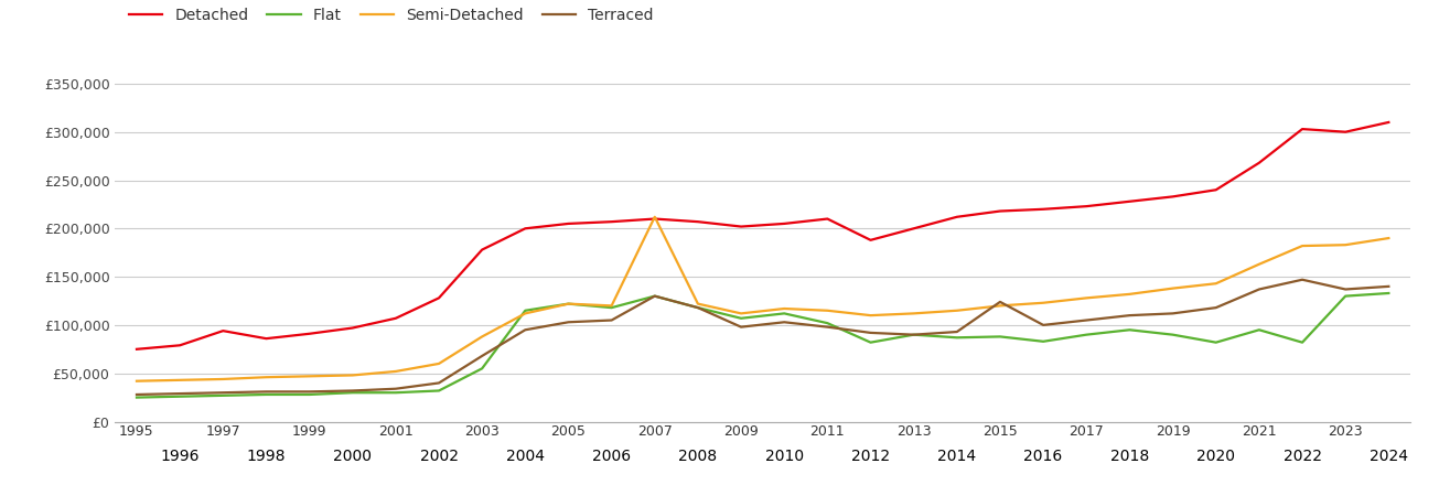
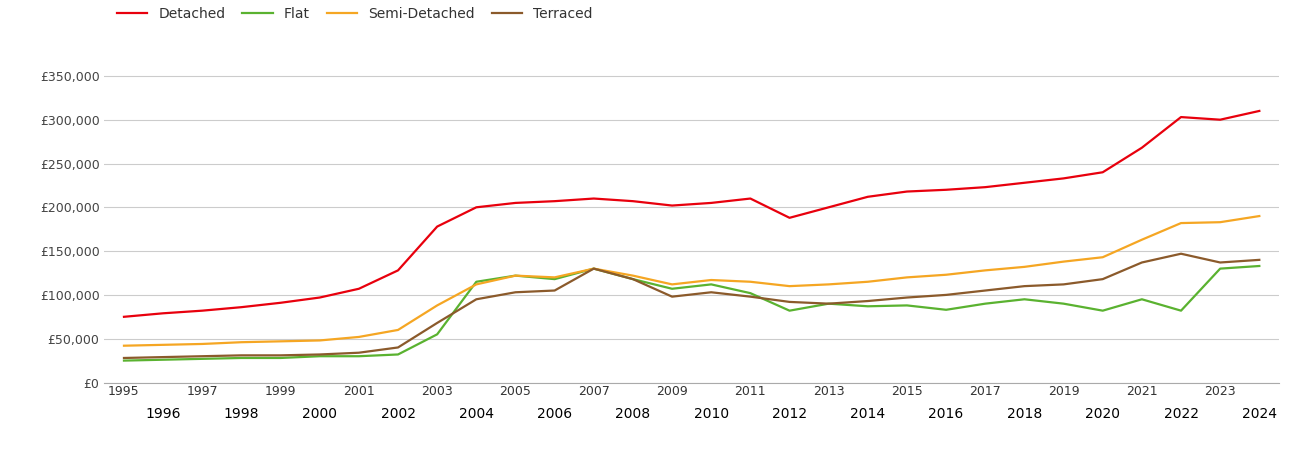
Detached/1997: £94,000 -> £82,000
Semi-Detached/2007: £212,000 -> £130,000
Terraced/2015: £124,000 -> £97,000
